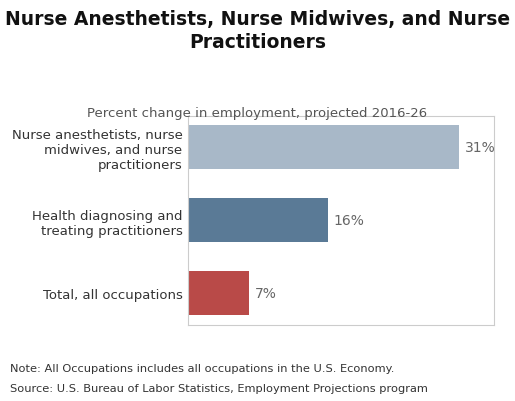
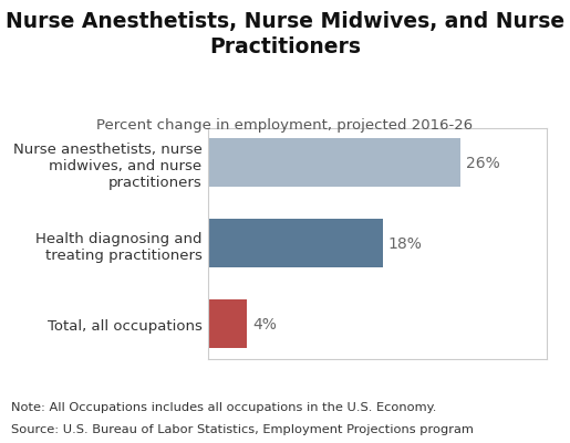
Nurse anesthetists, nurse midwives, and nurse practitioners: 31% -> 26%
Health diagnosing and treating practitioners: 16% -> 18%
Total, all occupations: 7% -> 4%
